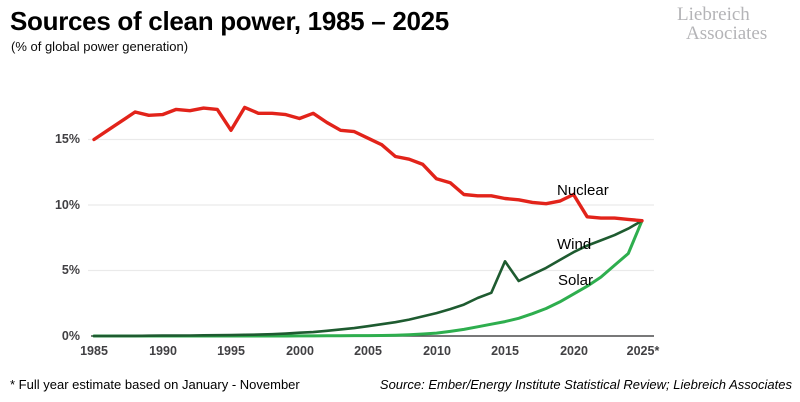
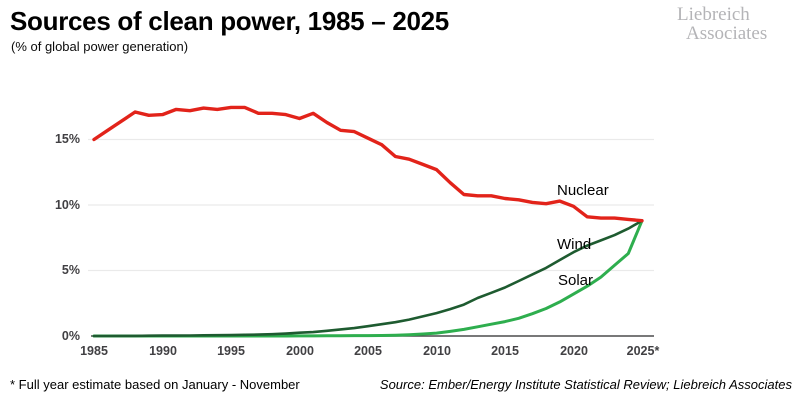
Nuclear/1995: 15.7% -> 17.4%
Nuclear/2010: 12.0% -> 12.7%
Wind/2015: 5.7% -> 3.7%
Nuclear/2020: 10.8% -> 9.9%
